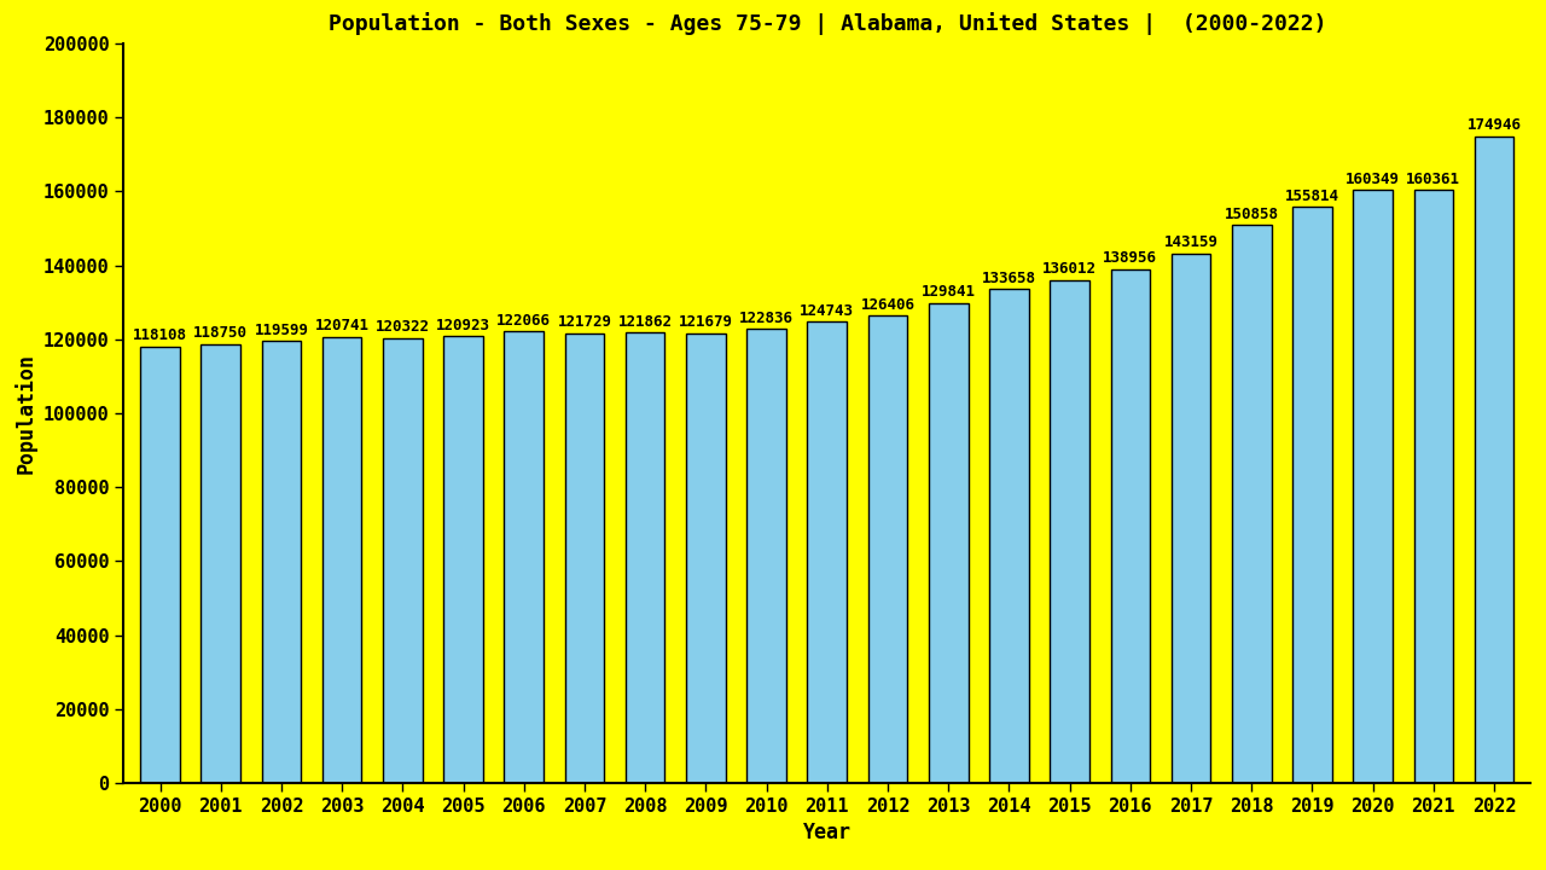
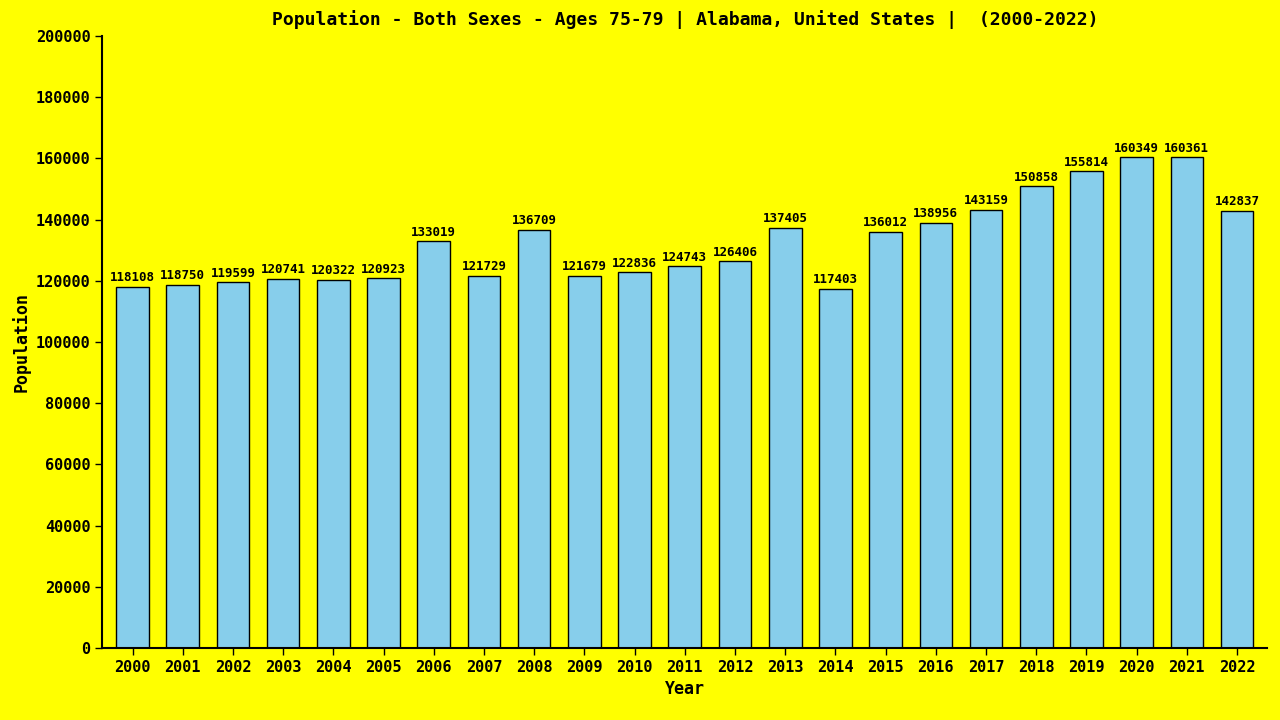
2006: 122066 -> 133019
2008: 121862 -> 136709
2013: 129841 -> 137405
2014: 133658 -> 117403
2022: 174946 -> 142837
